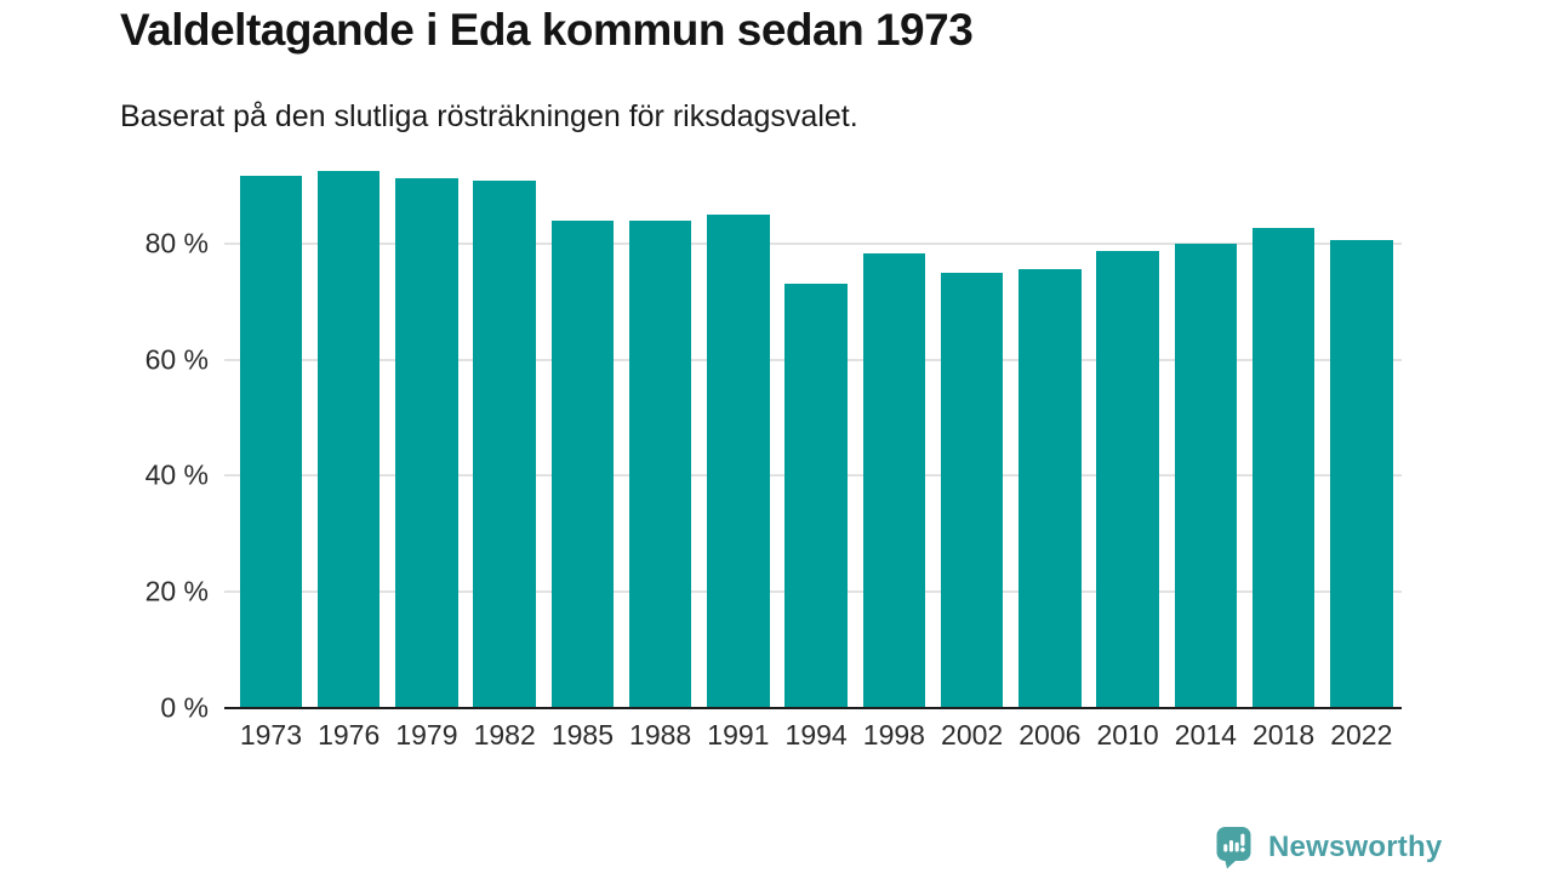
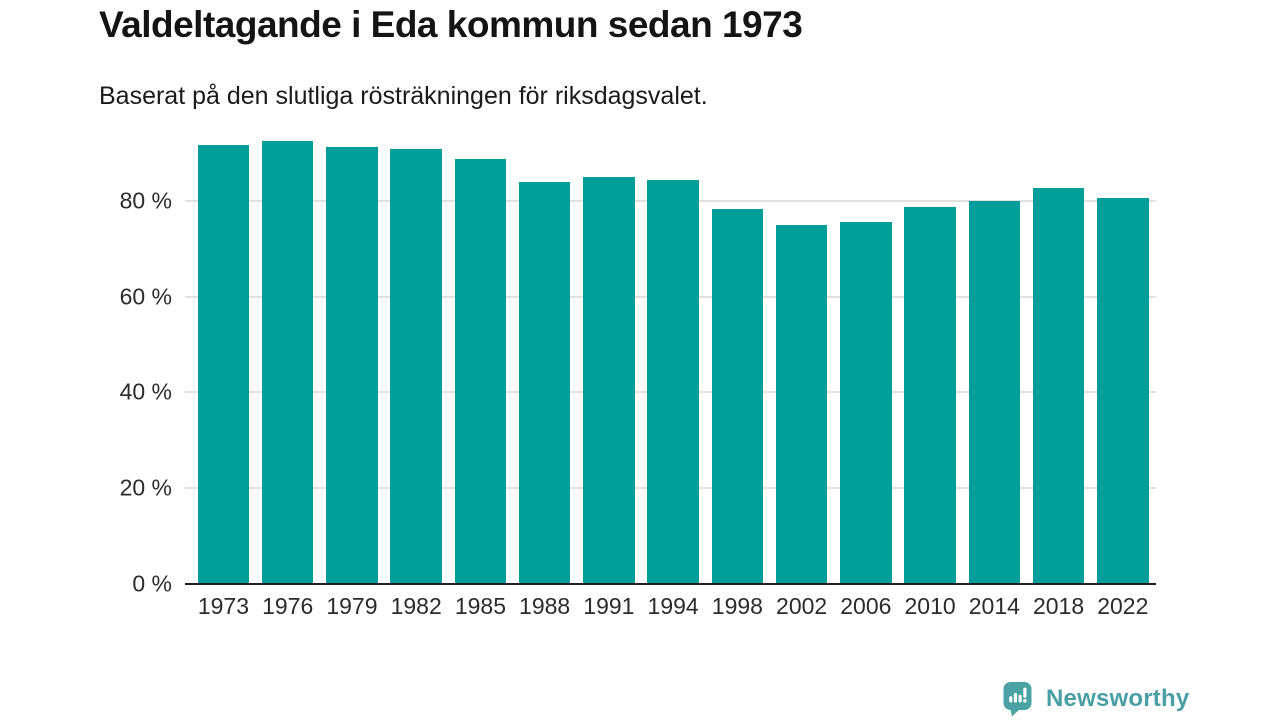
1985: 84% -> 89%
1994: 73% -> 84%
